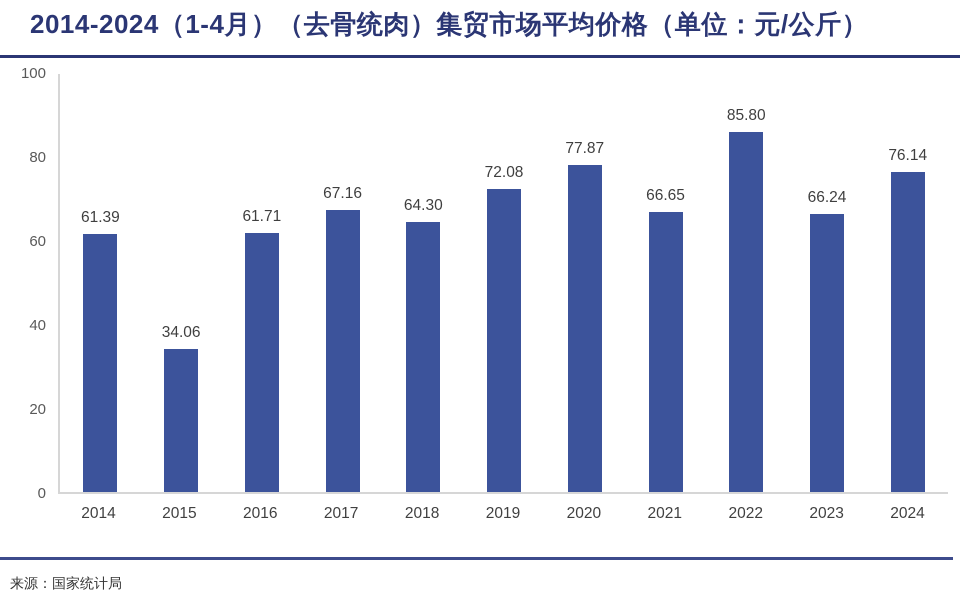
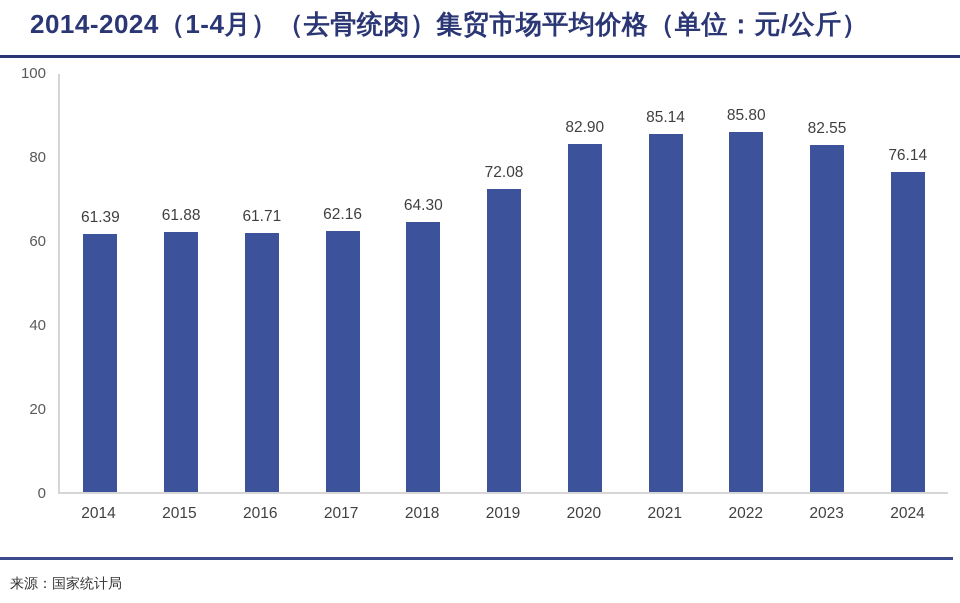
2015: 34.06 -> 61.88
2017: 67.16 -> 62.16
2020: 77.87 -> 82.90
2021: 66.65 -> 85.14
2023: 66.24 -> 82.55
